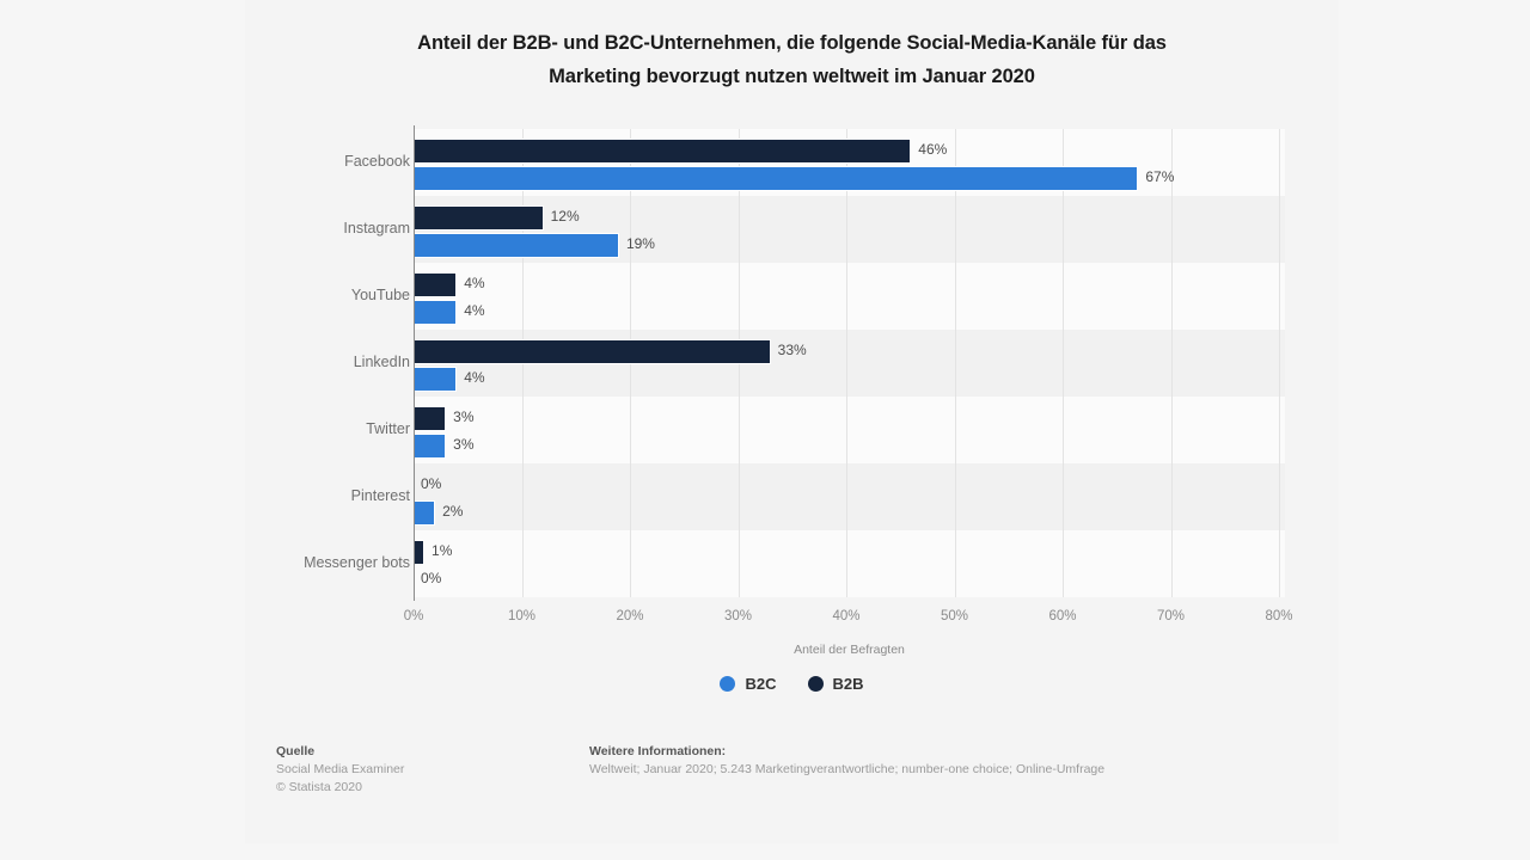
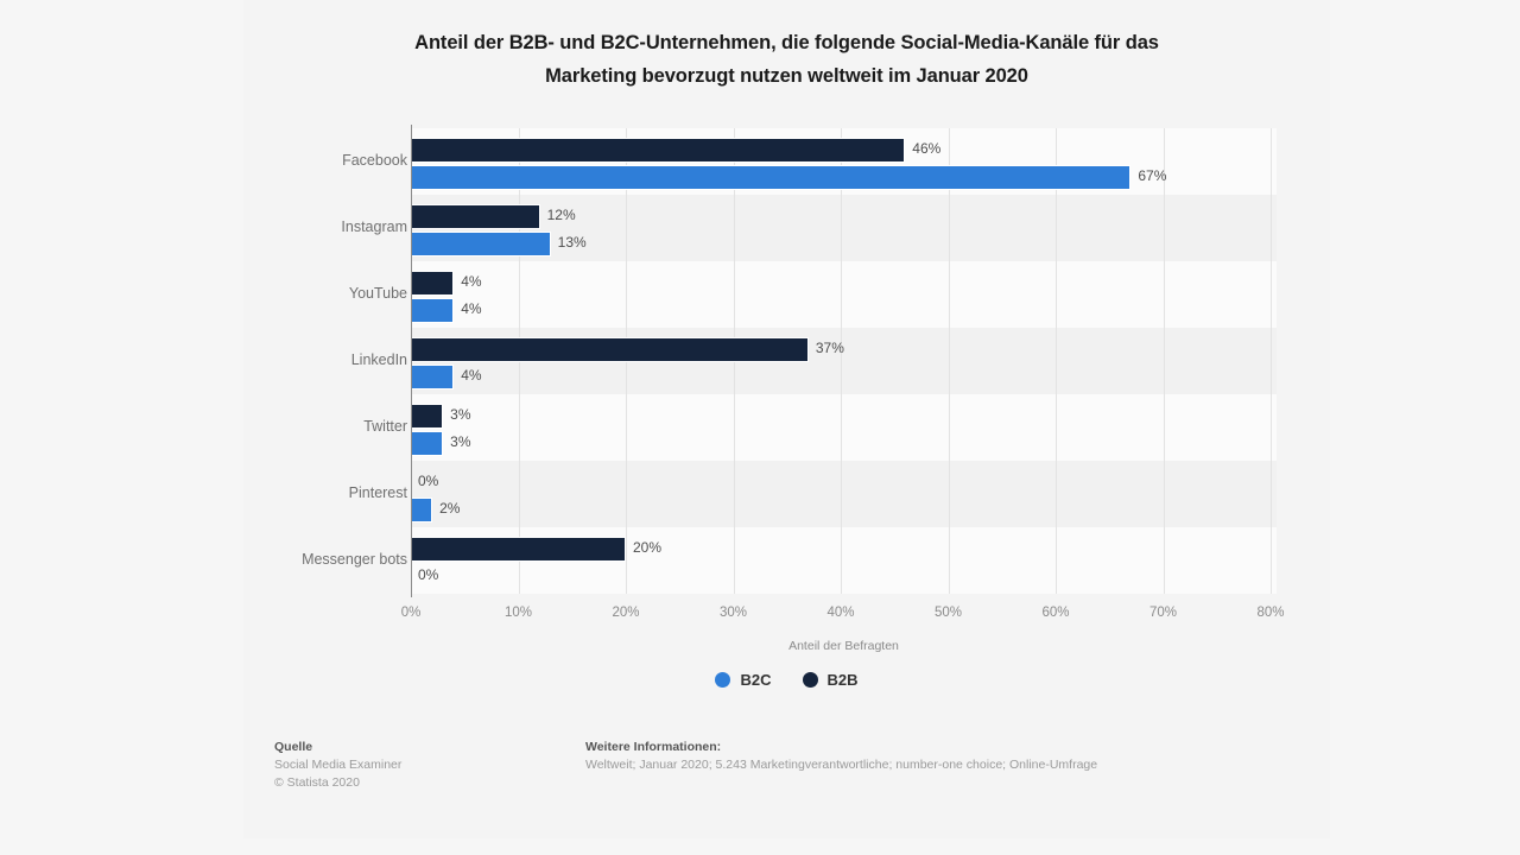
B2C/Instagram: 19% -> 13%
B2B/LinkedIn: 33% -> 37%
B2B/Messenger bots: 1% -> 20%
